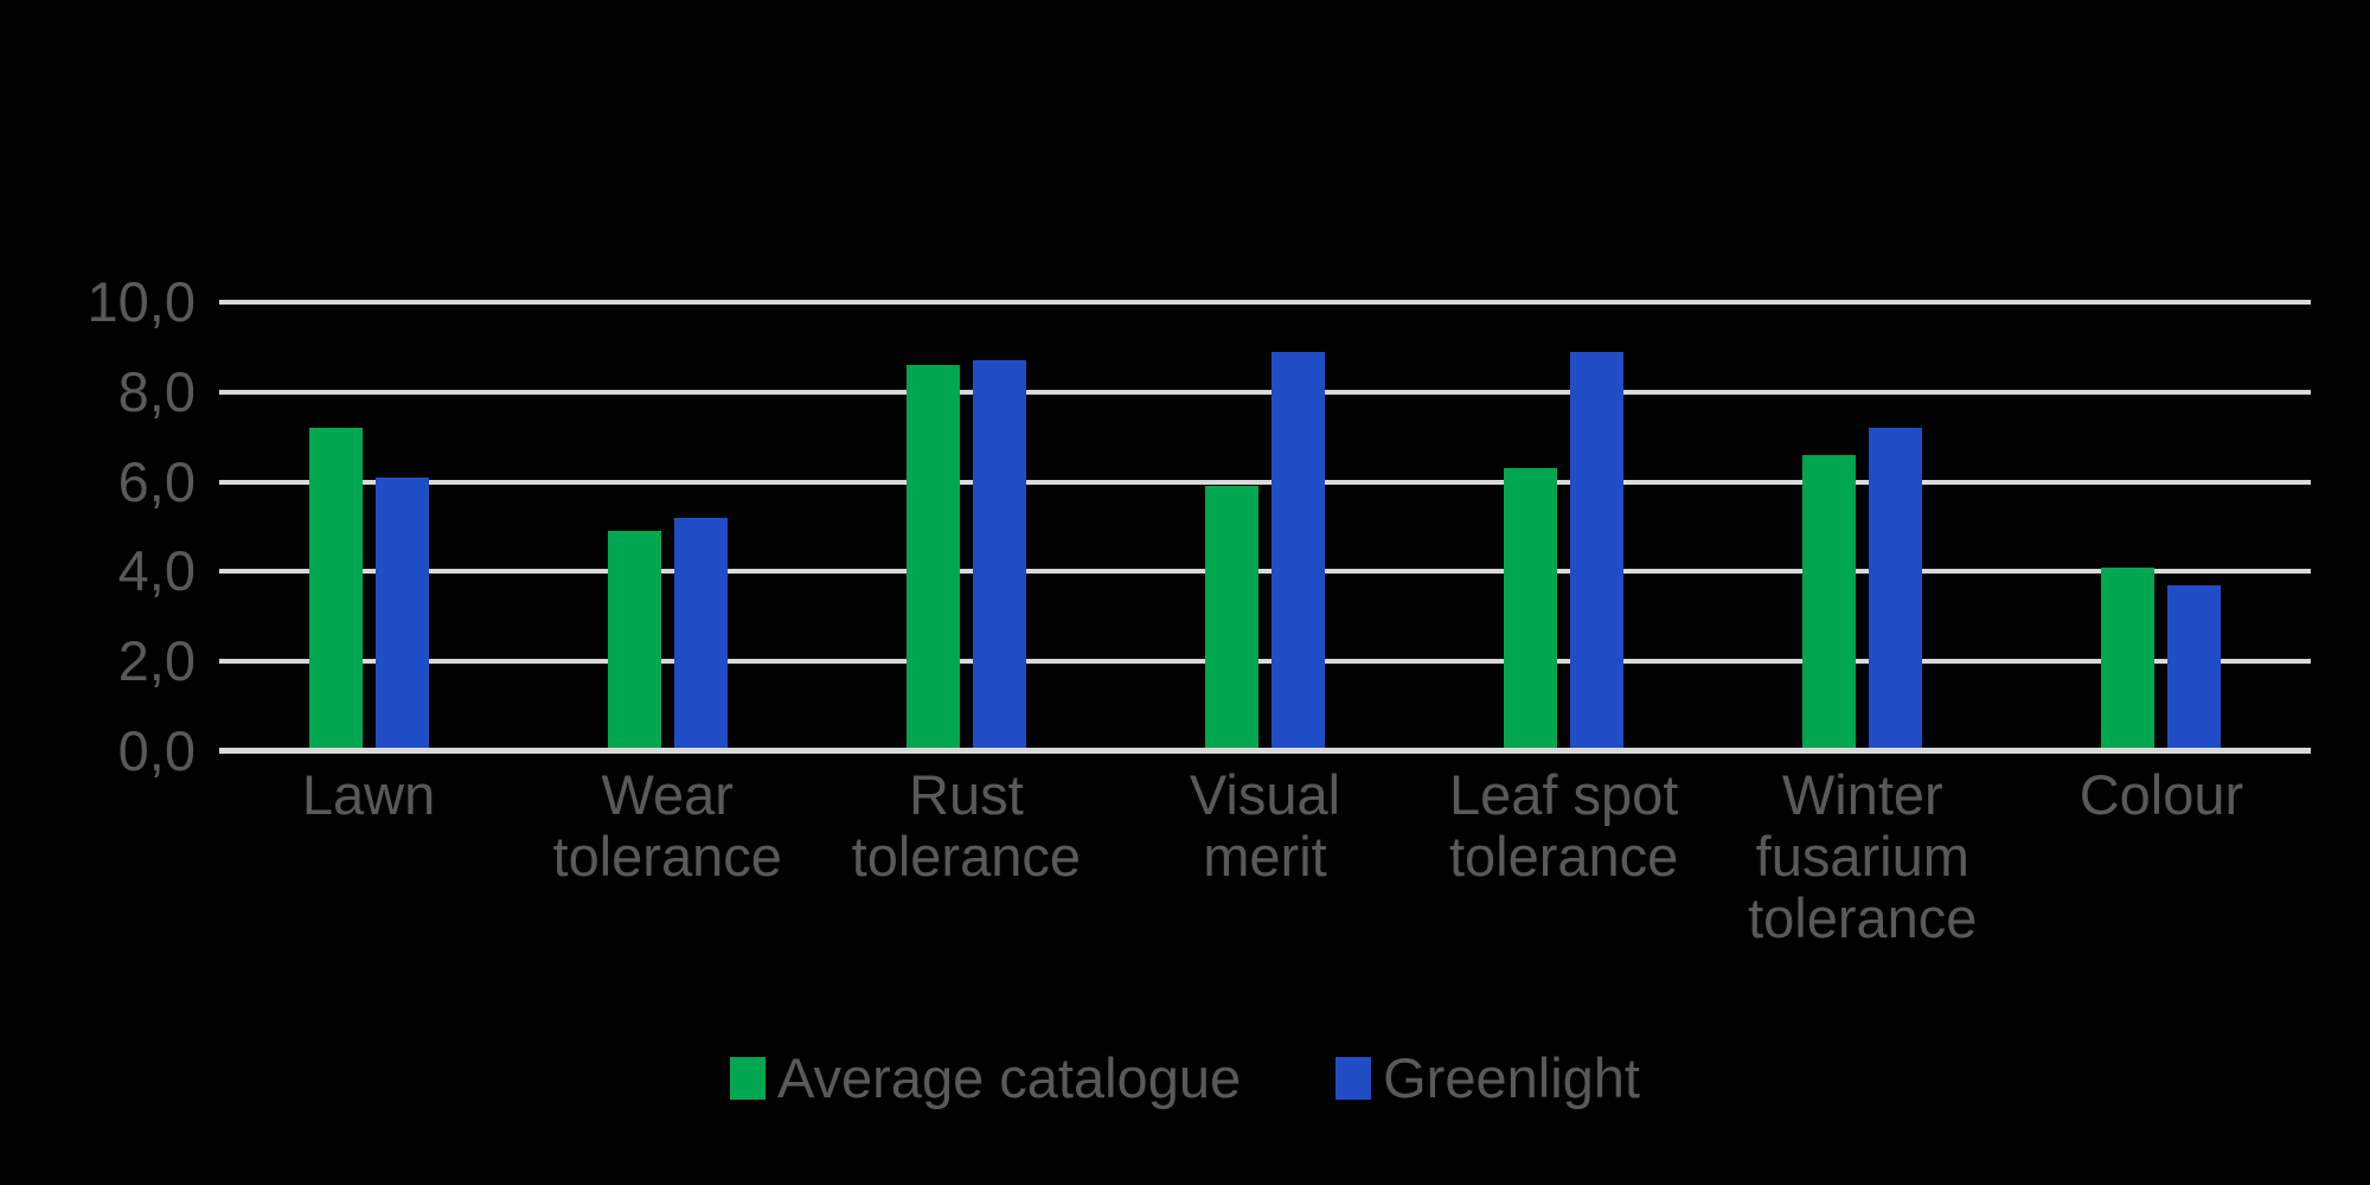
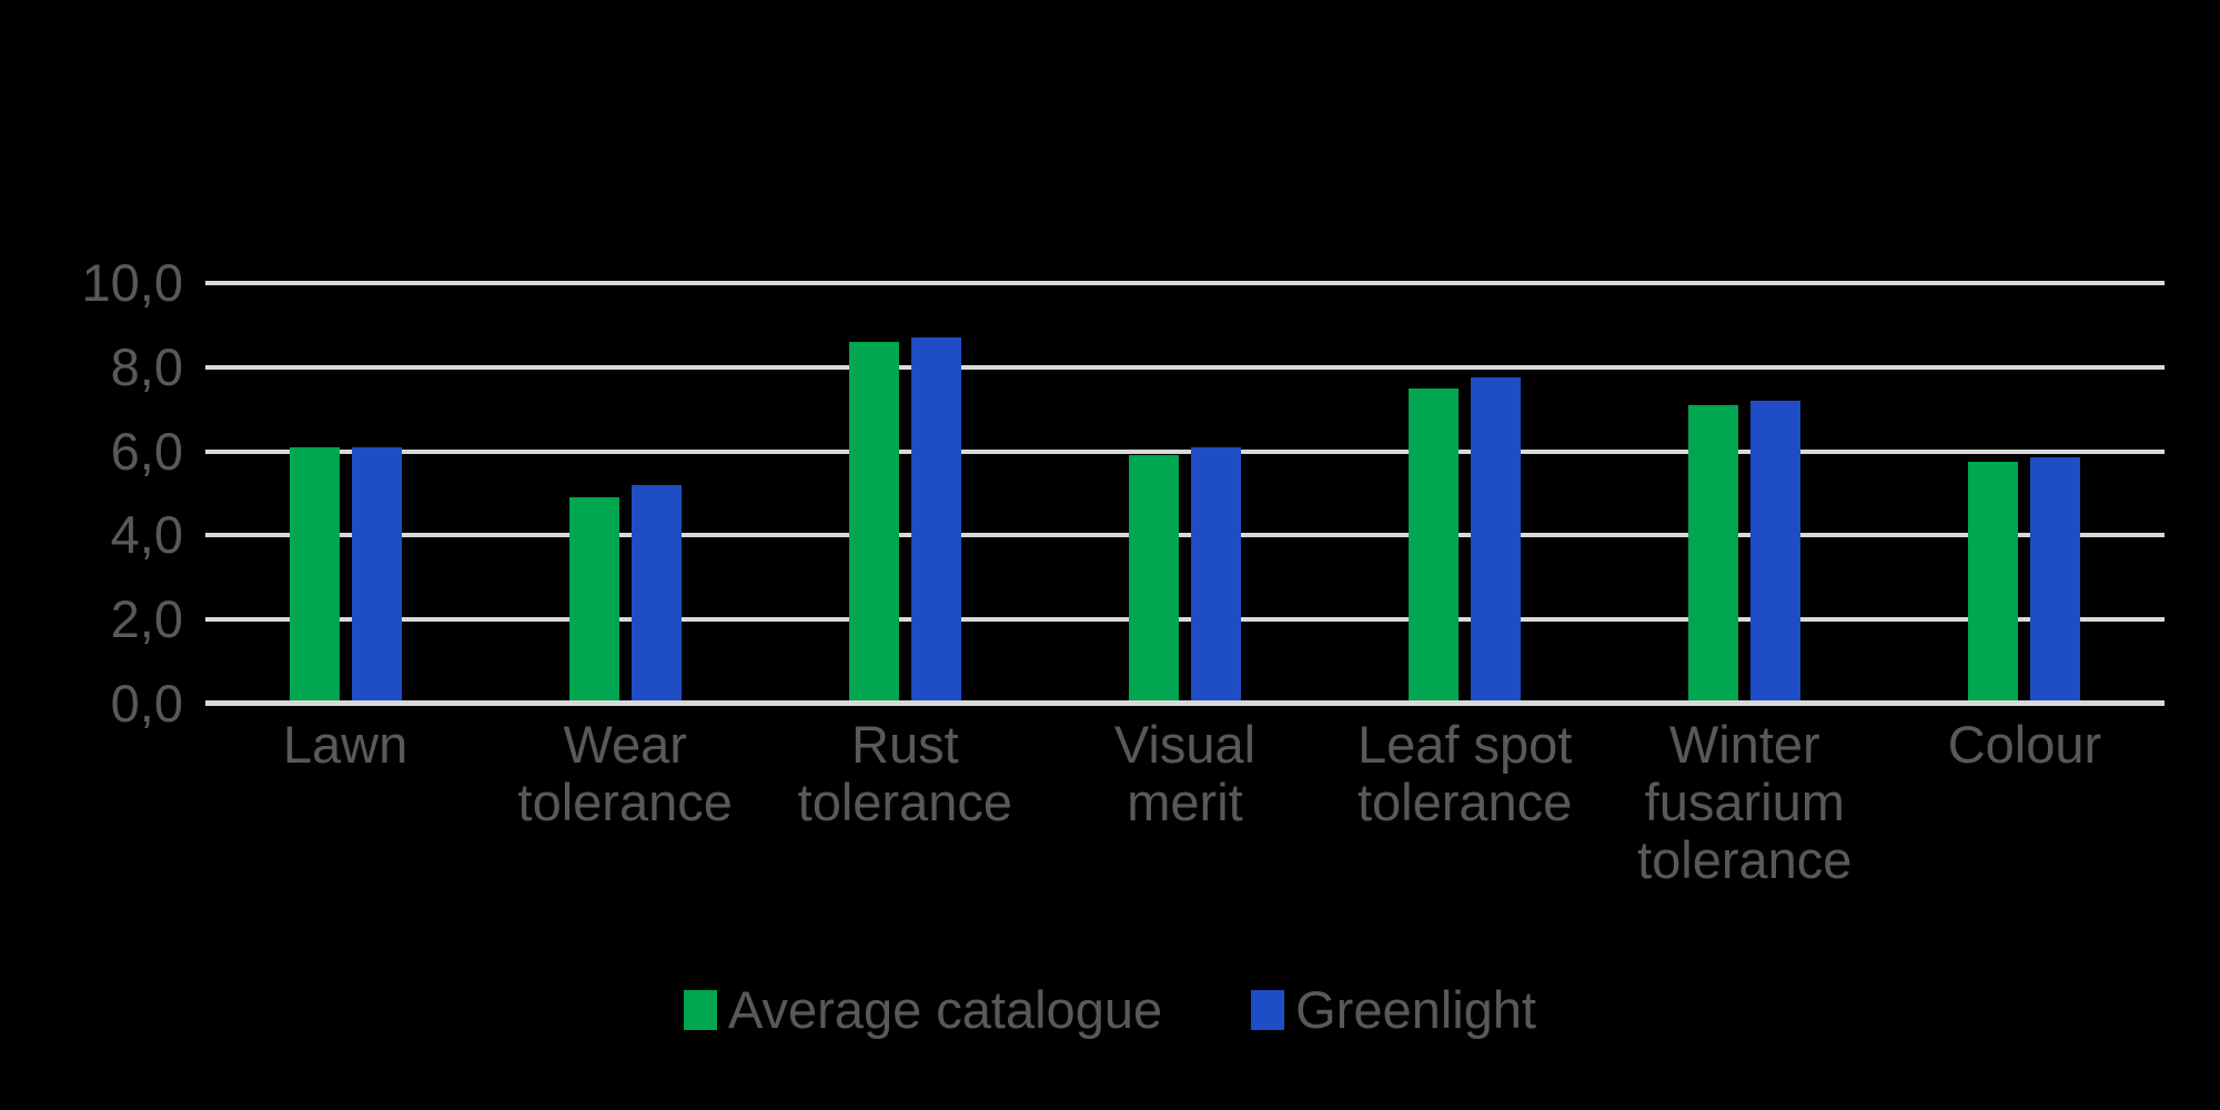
Average catalogue/Lawn: 7,2 -> 6,1
Greenlight/Visual merit: 8,9 -> 6,1
Average catalogue/Leaf spot tolerance: 6,3 -> 7,5
Greenlight/Leaf spot tolerance: 8,9 -> 7,8
Average catalogue/Winter fusarium tolerance: 6,6 -> 7,1
Average catalogue/Colour: 4,1 -> 5,8
Greenlight/Colour: 3,7 -> 5,8
